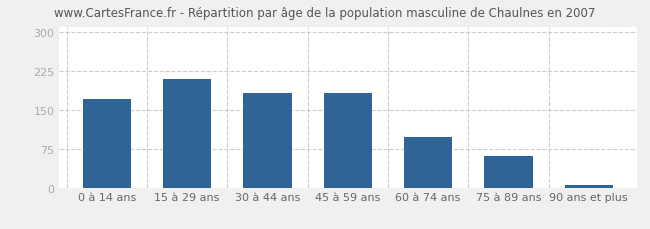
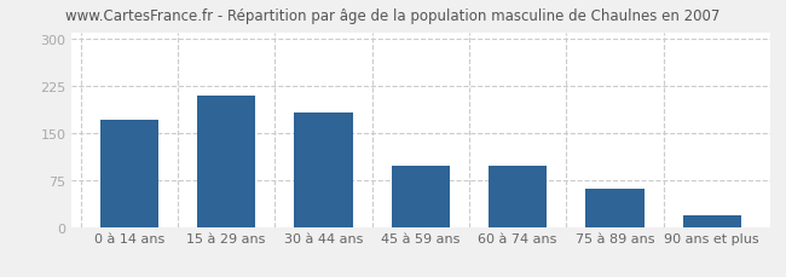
45 à 59 ans: 183 -> 98
90 ans et plus: 5 -> 18
